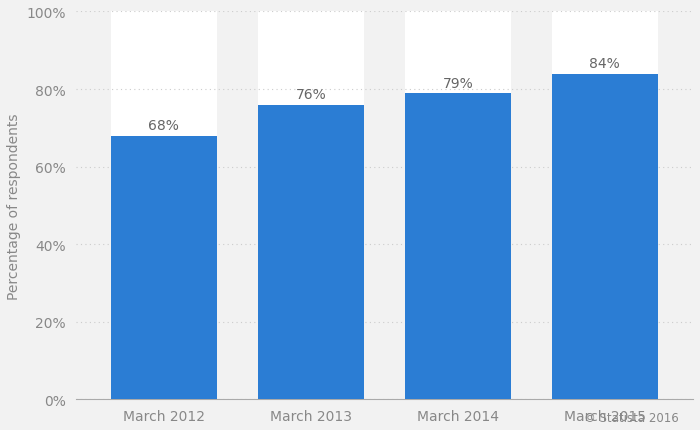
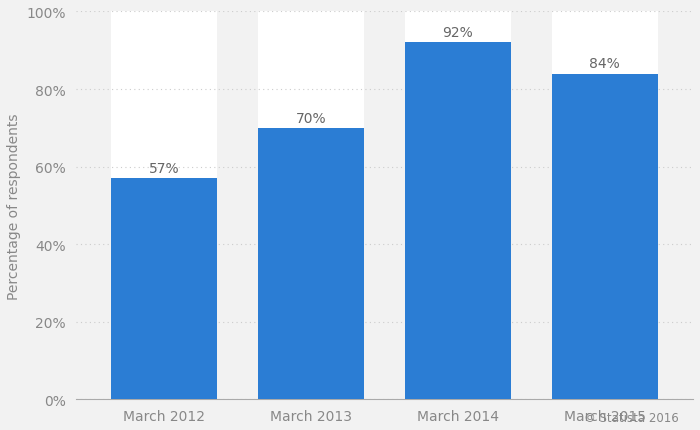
March 2012: 68% -> 57%
March 2013: 76% -> 70%
March 2014: 79% -> 92%
